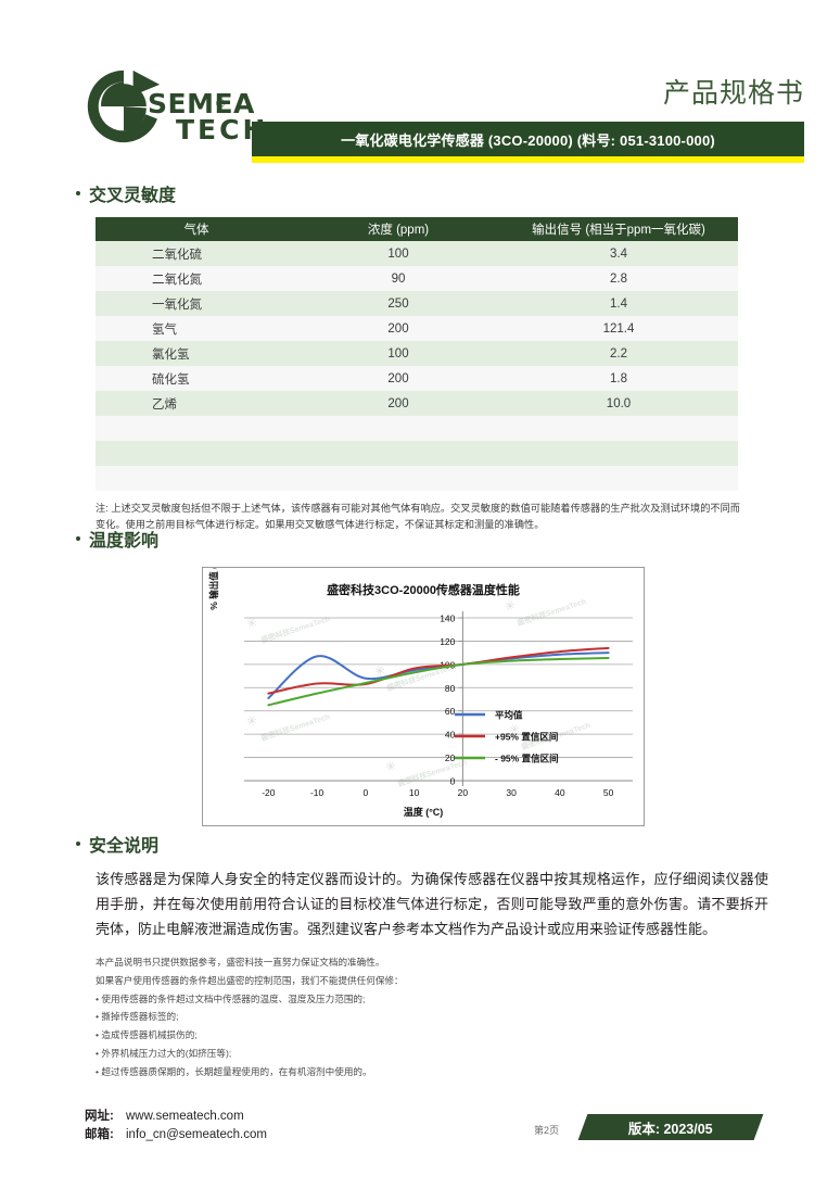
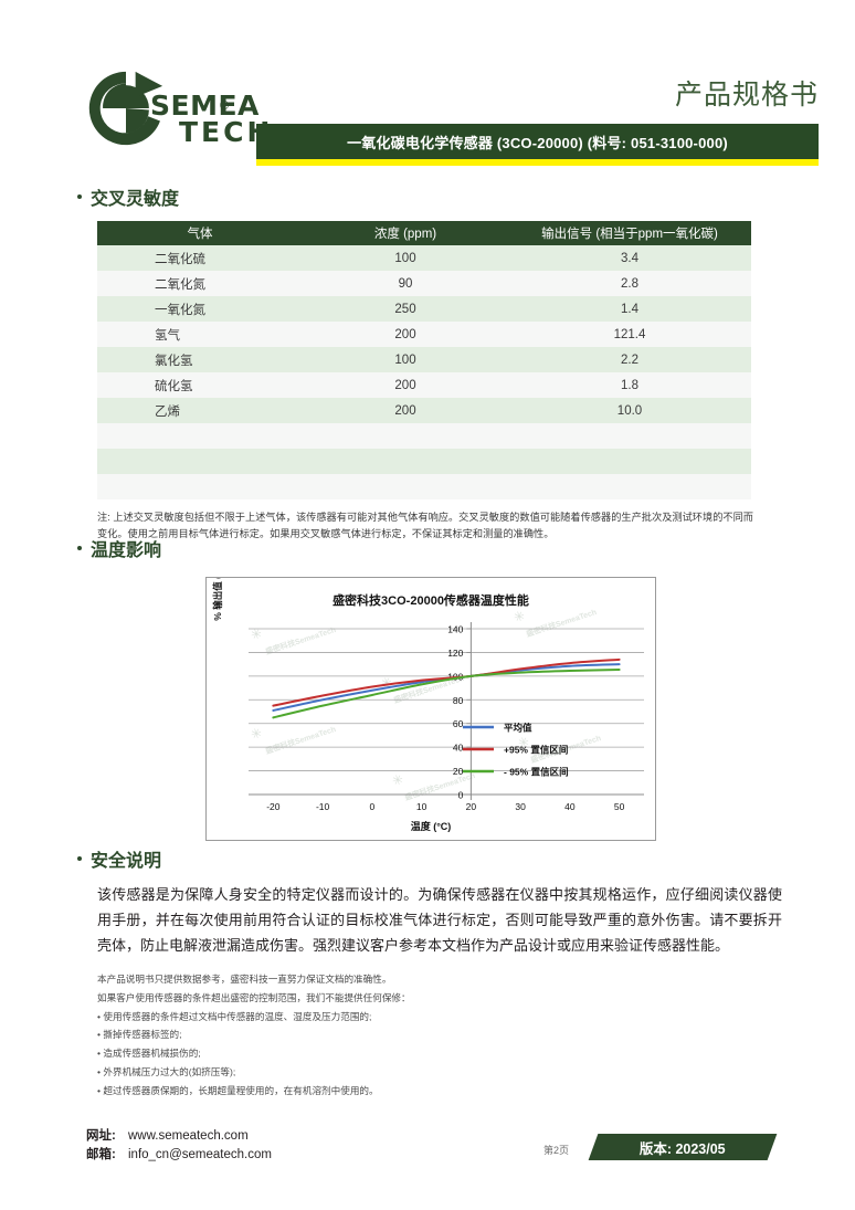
平均值/-10: 107 -> 80
+95% 置信区间/0: 83 -> 91
